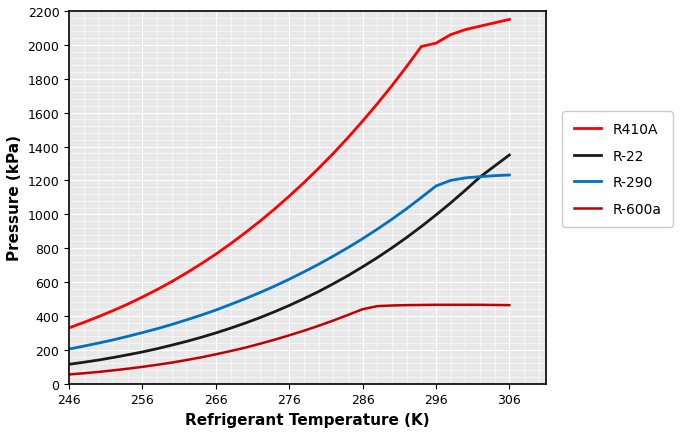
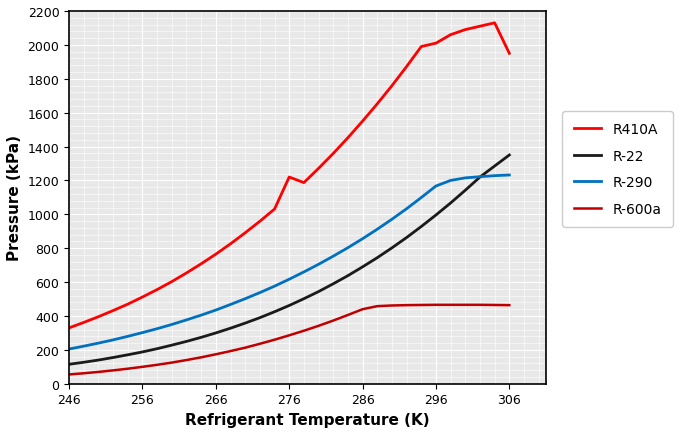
R410A/276: 1110 -> 1220
R410A/306: 2150 -> 1950
